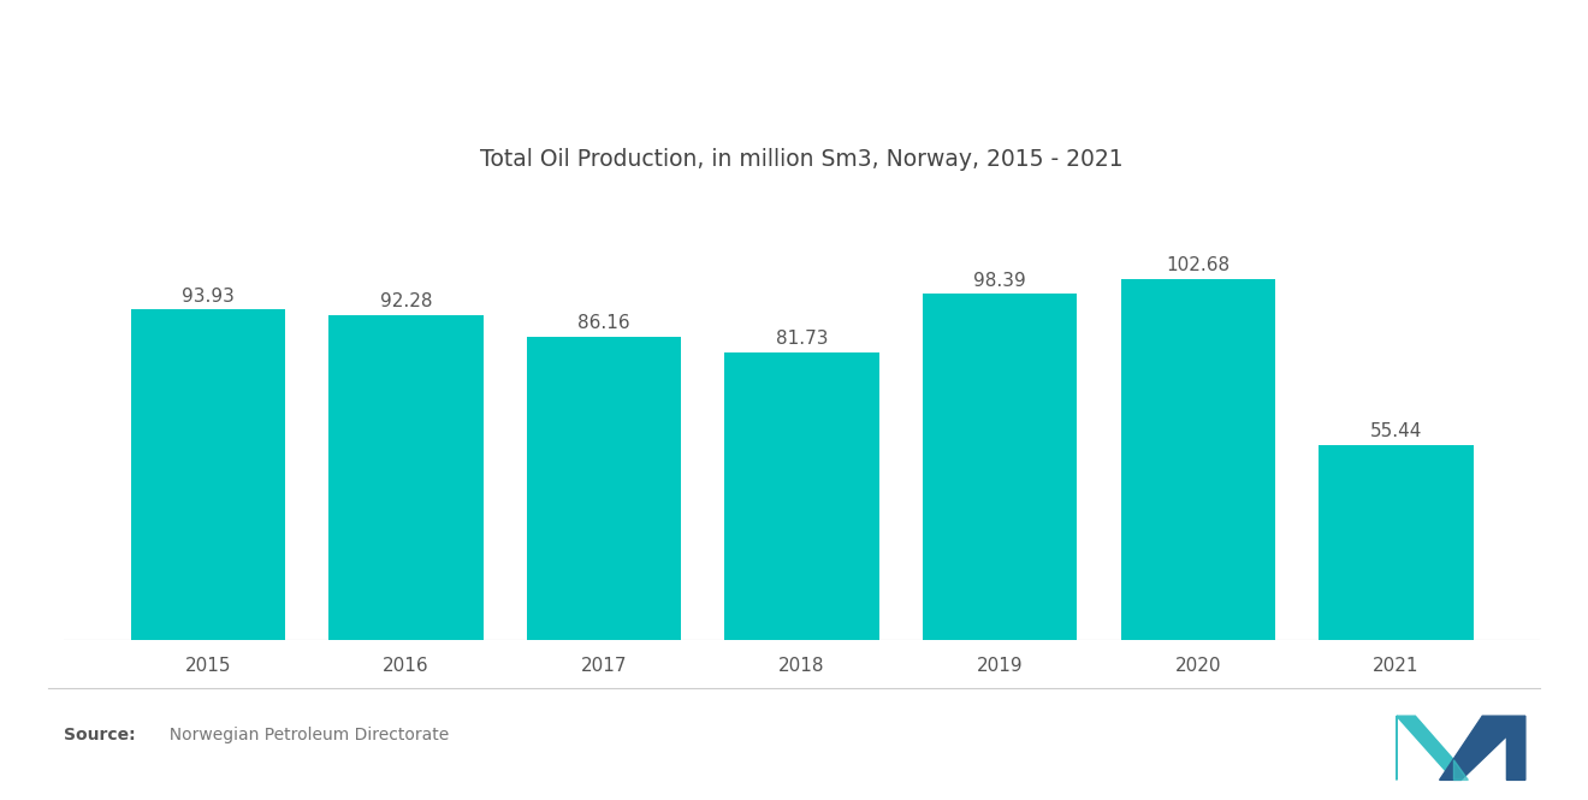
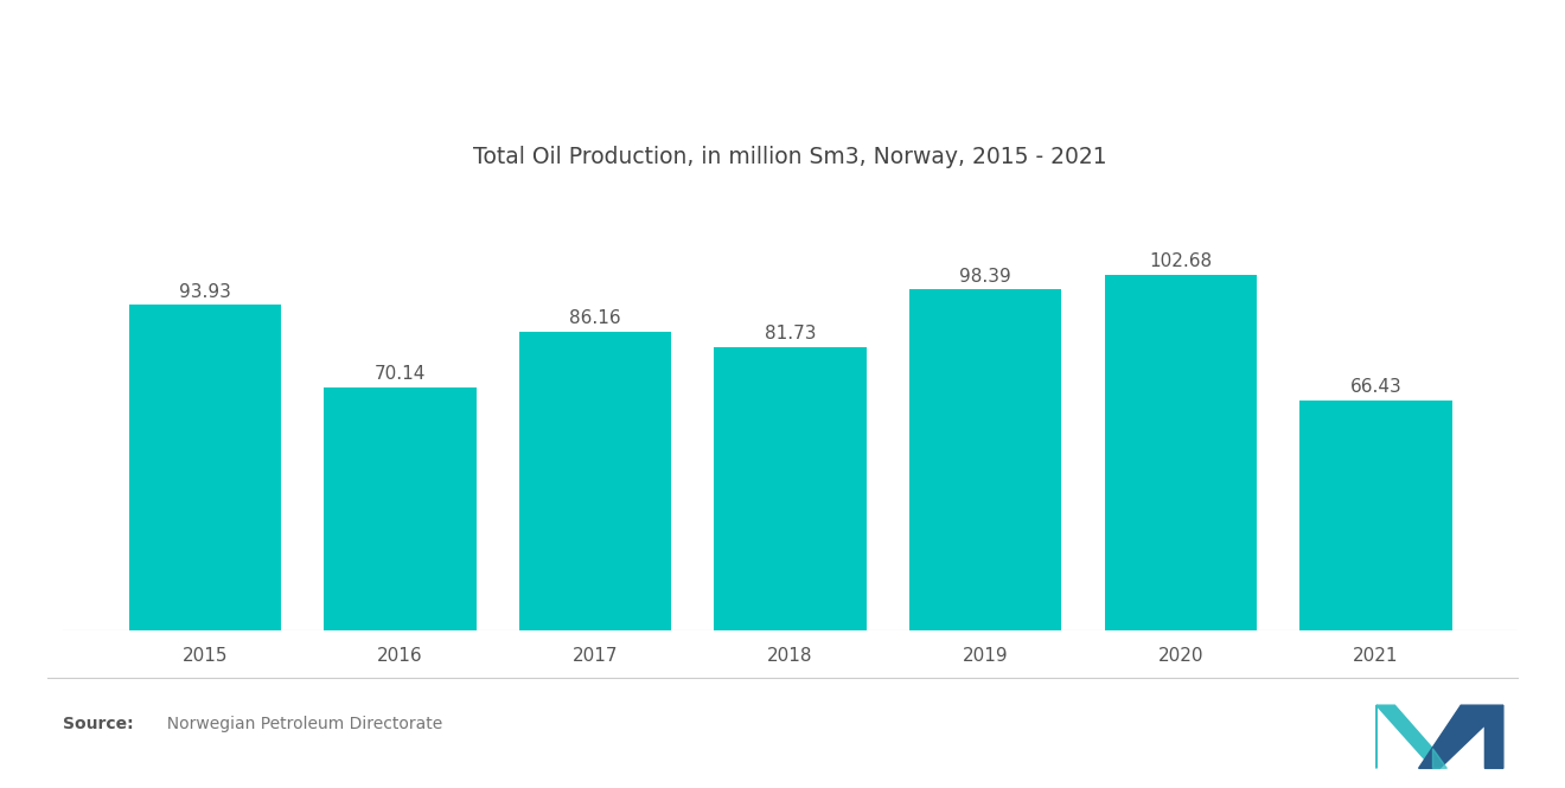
2016: 92.28 -> 70.14
2021: 55.44 -> 66.43
